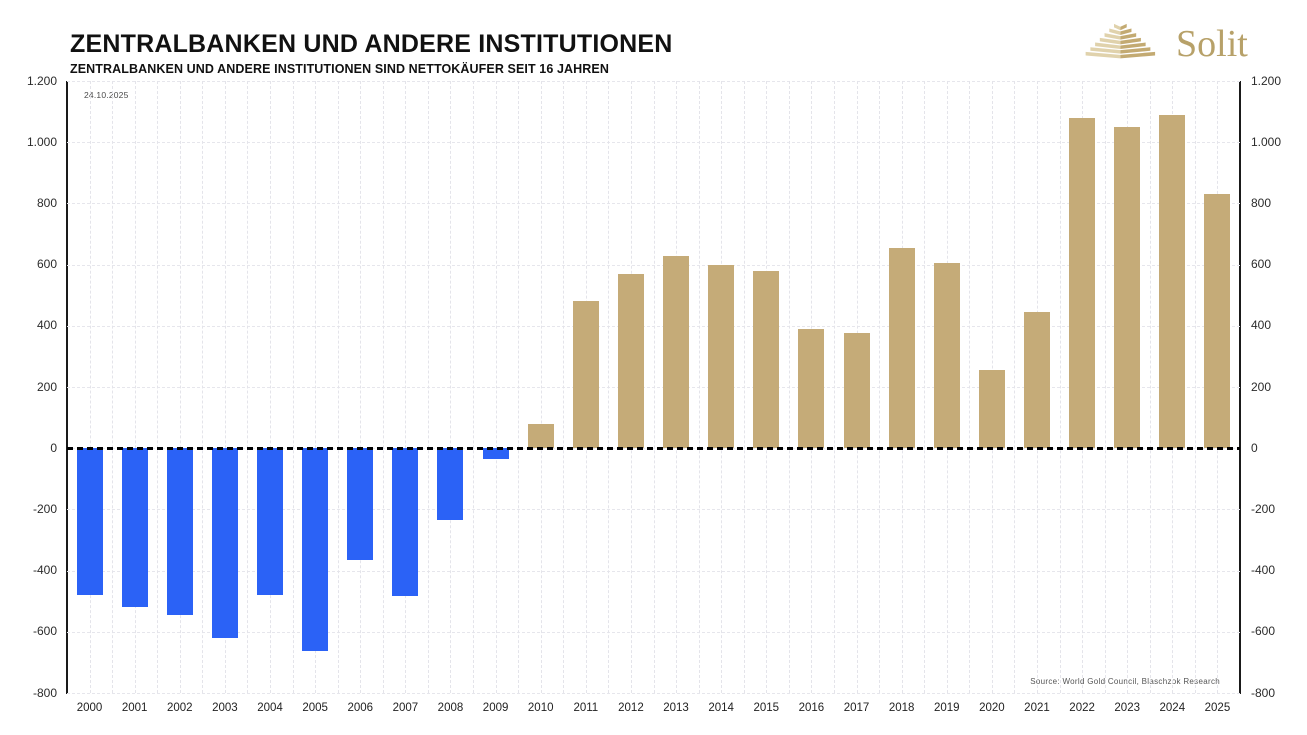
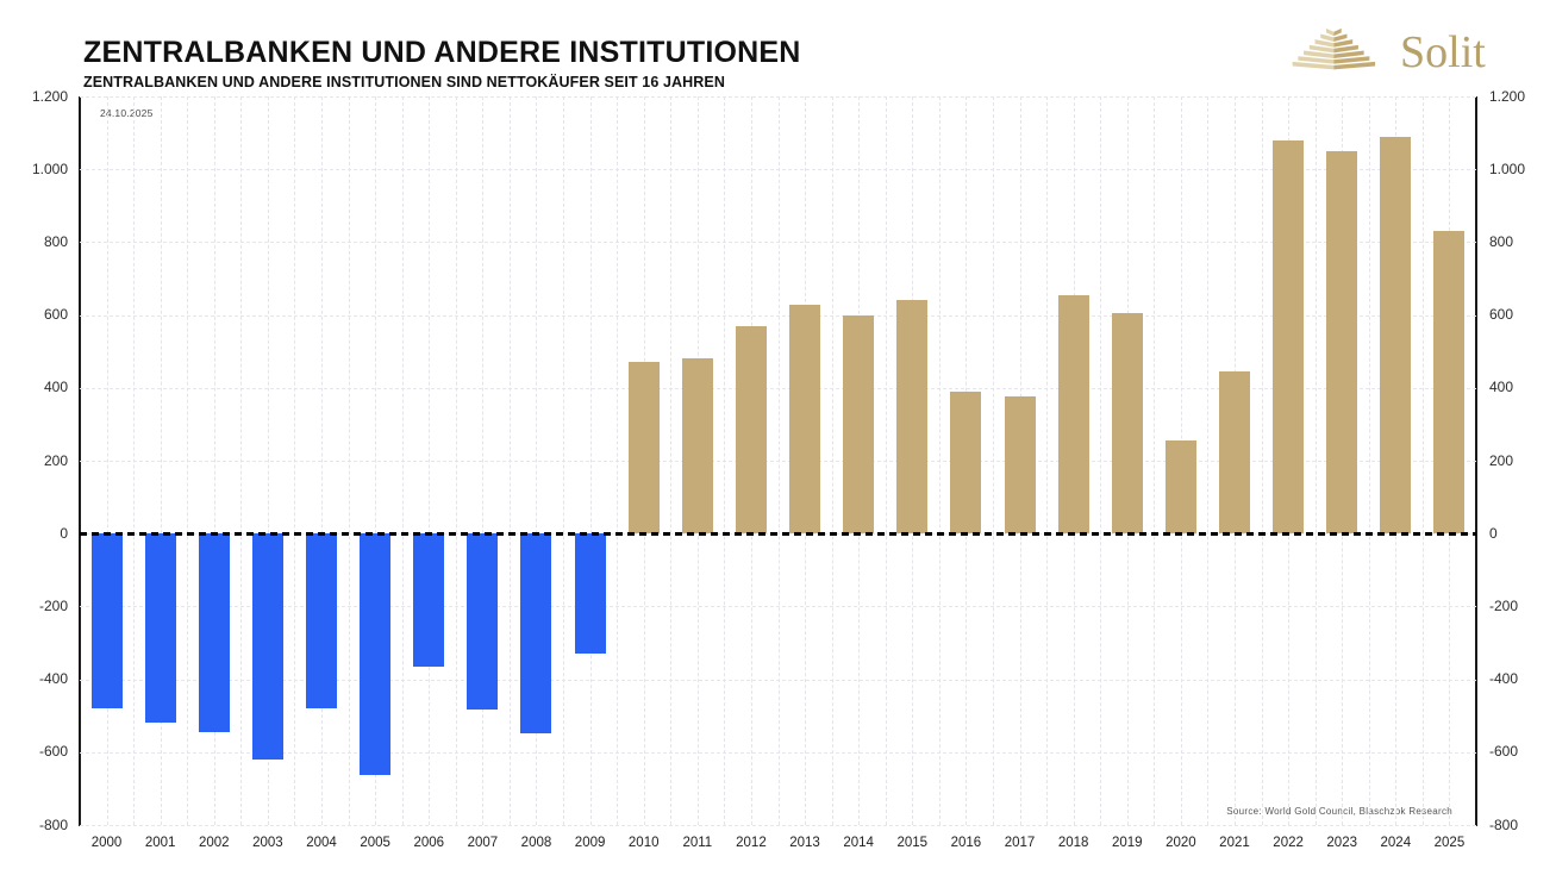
2008: -240 -> -550
2009: -30 -> -330
2010: 80 -> 470
2015: 580 -> 640
